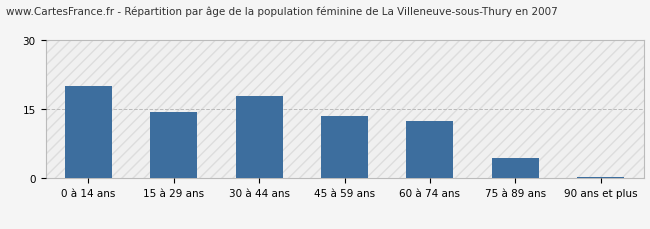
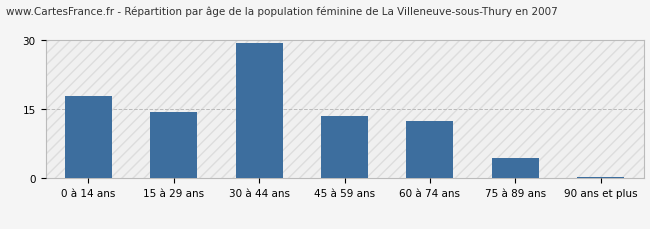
0 à 14 ans: 20.0 -> 18.0
30 à 44 ans: 18.0 -> 29.5
